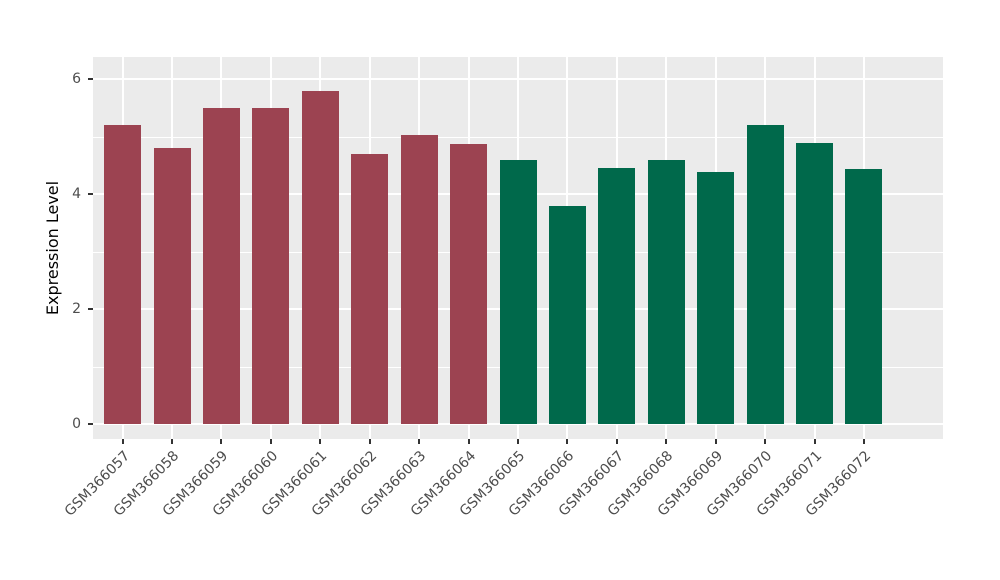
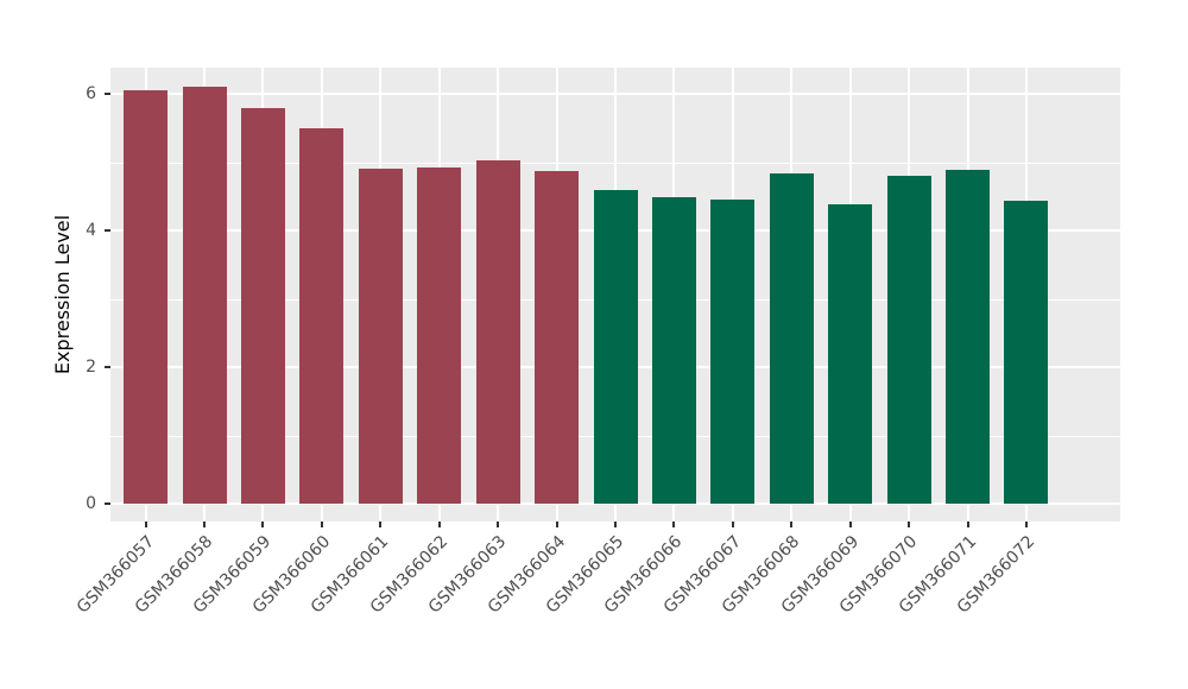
GSM366057: 5.2 -> 6.0
GSM366058: 4.8 -> 6.1
GSM366059: 5.5 -> 5.8
GSM366061: 5.8 -> 4.9
GSM366062: 4.7 -> 4.9
GSM366066: 3.8 -> 4.5
GSM366068: 4.6 -> 4.8
GSM366070: 5.2 -> 4.8
